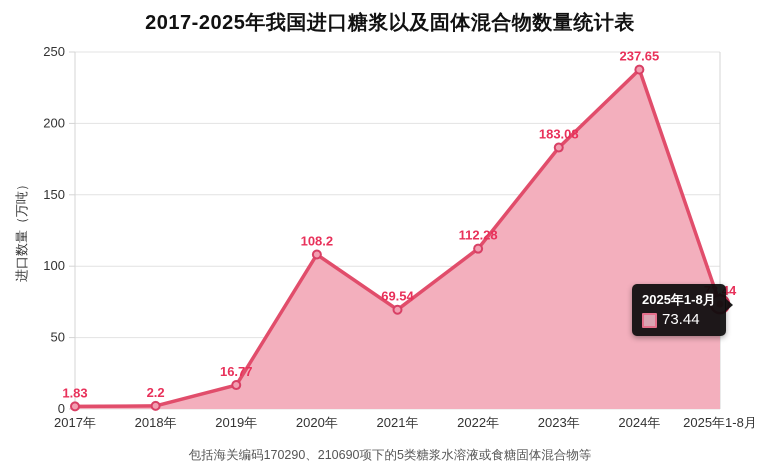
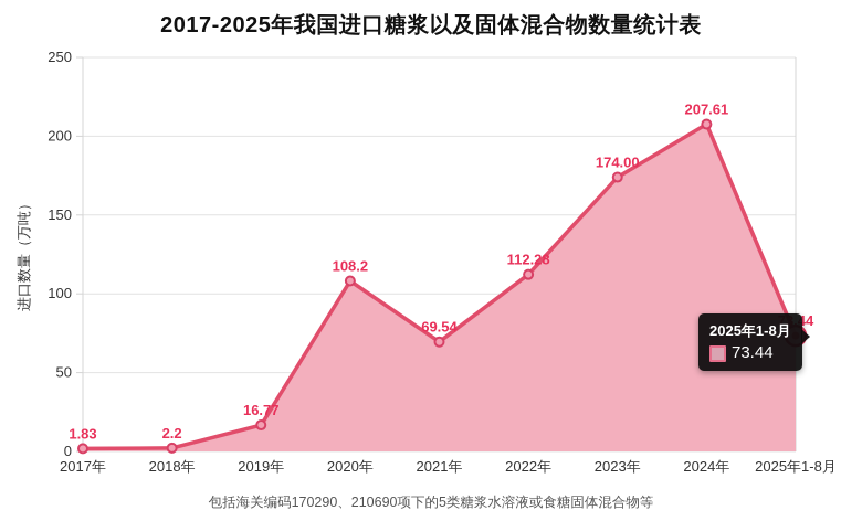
2023年: 183.08 -> 174.00
2024年: 237.65 -> 207.61
